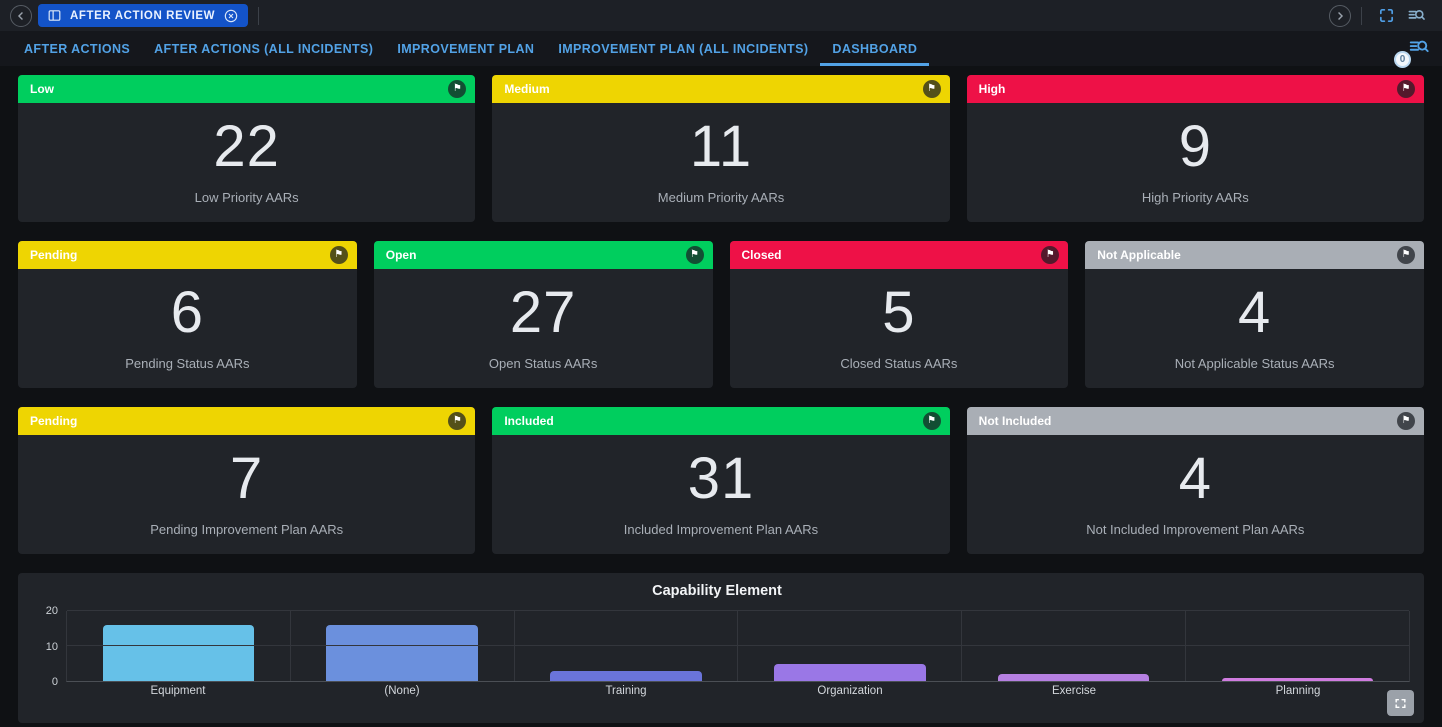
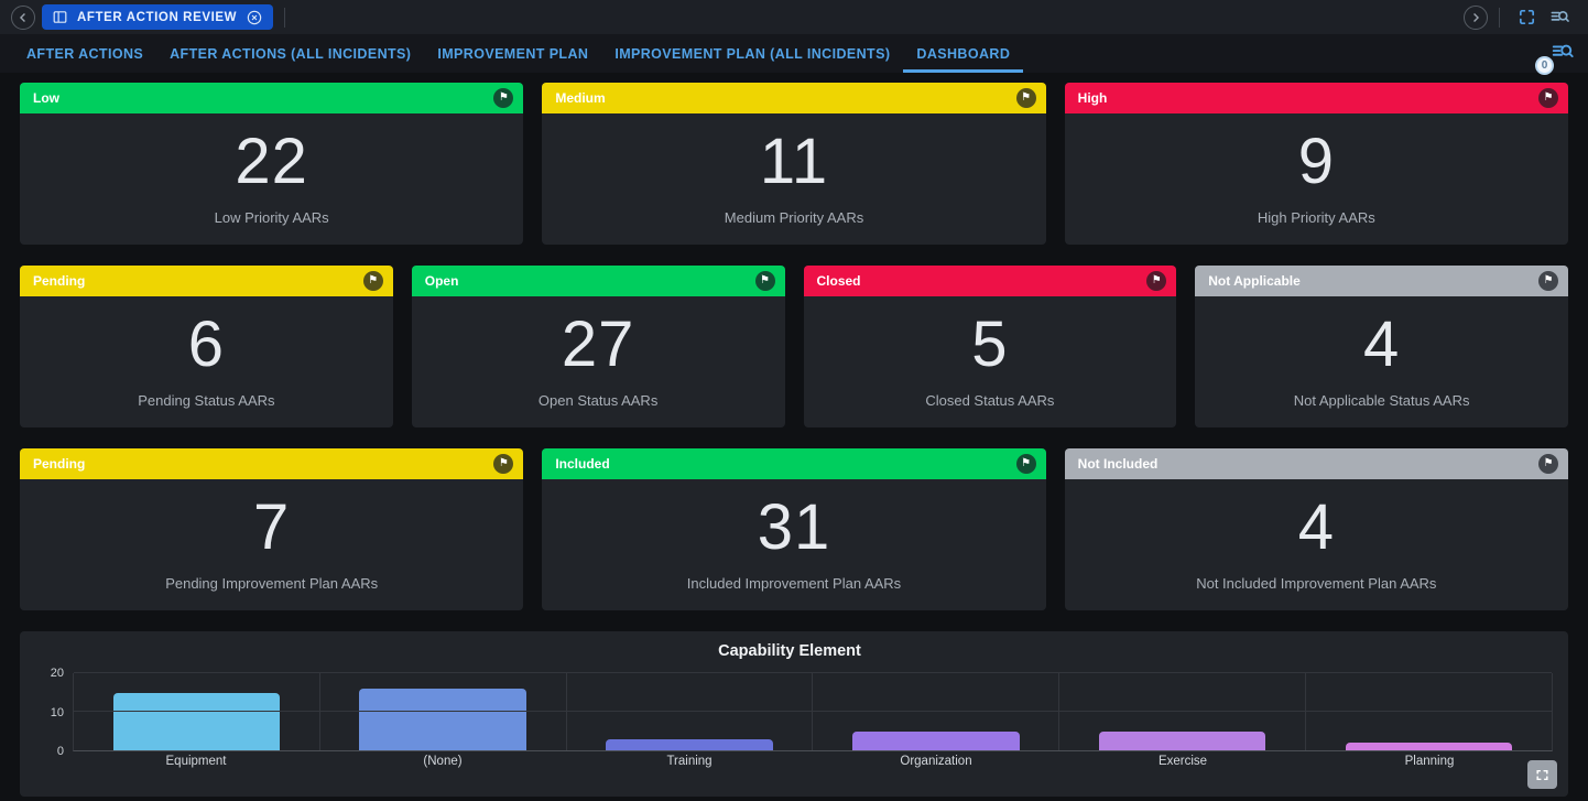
Equipment: 16 -> 15
Exercise: 2 -> 5
Planning: 1 -> 2
